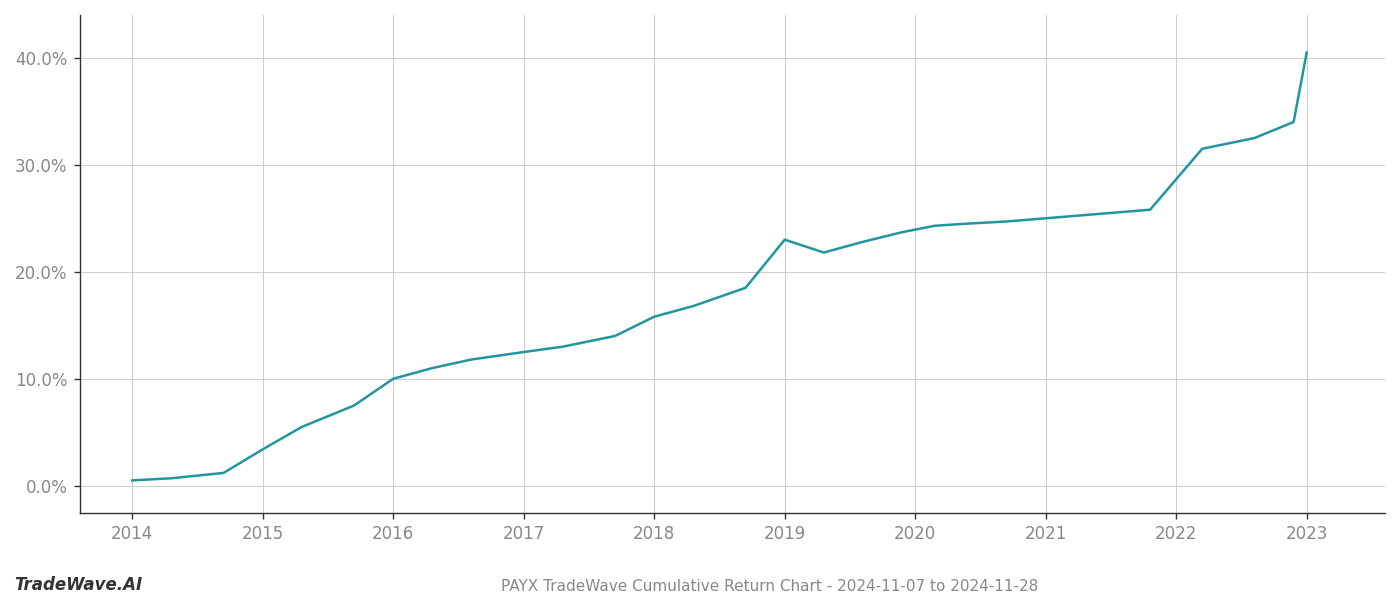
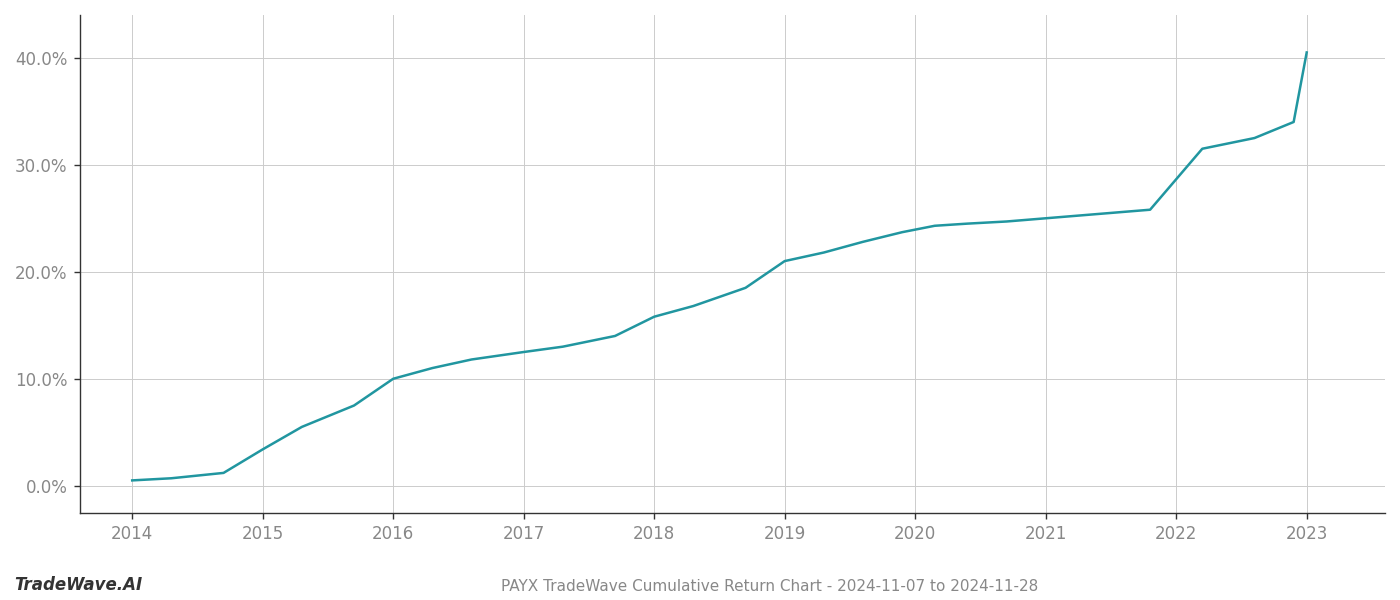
2019: 23.0% -> 21.0%
